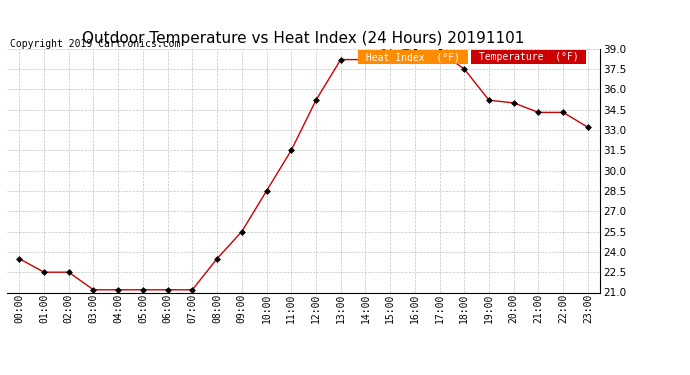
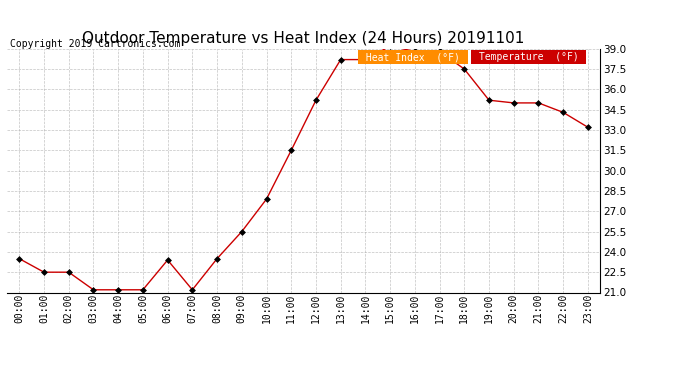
06:00: 21.2 -> 23.4
10:00: 28.5 -> 27.9
21:00: 34.3 -> 35.0
